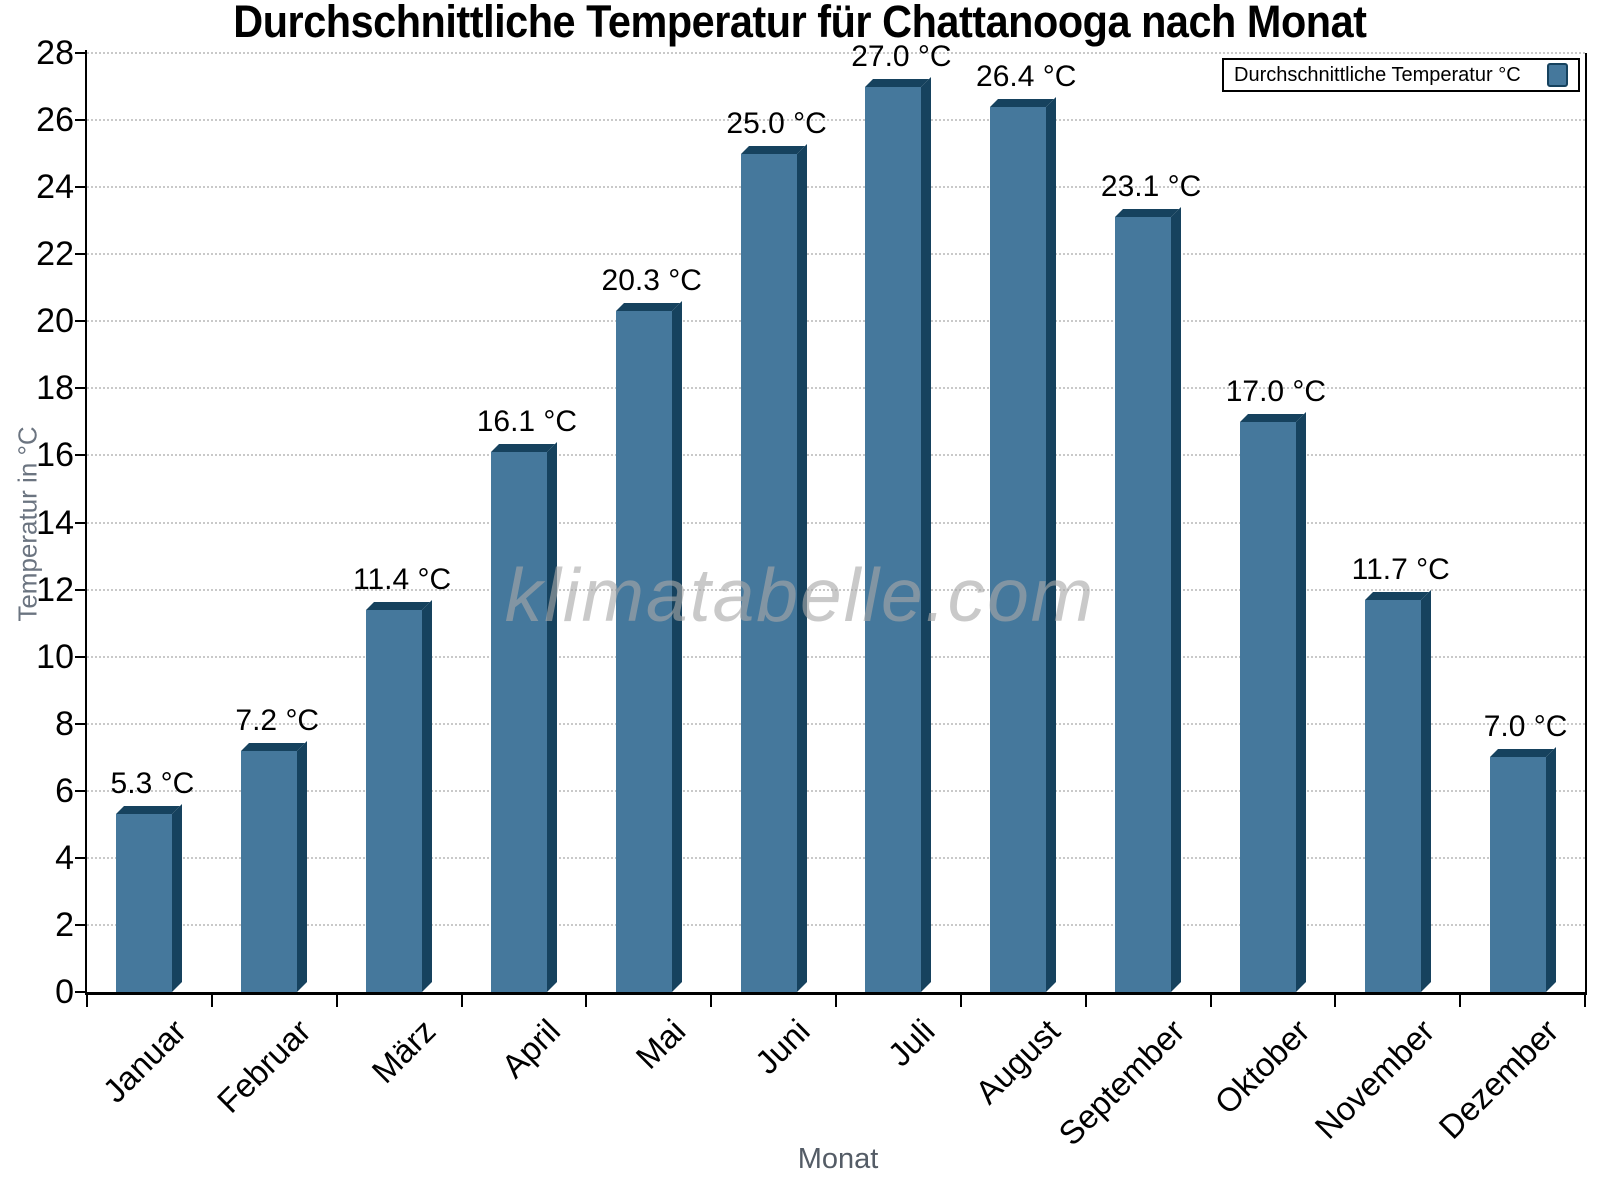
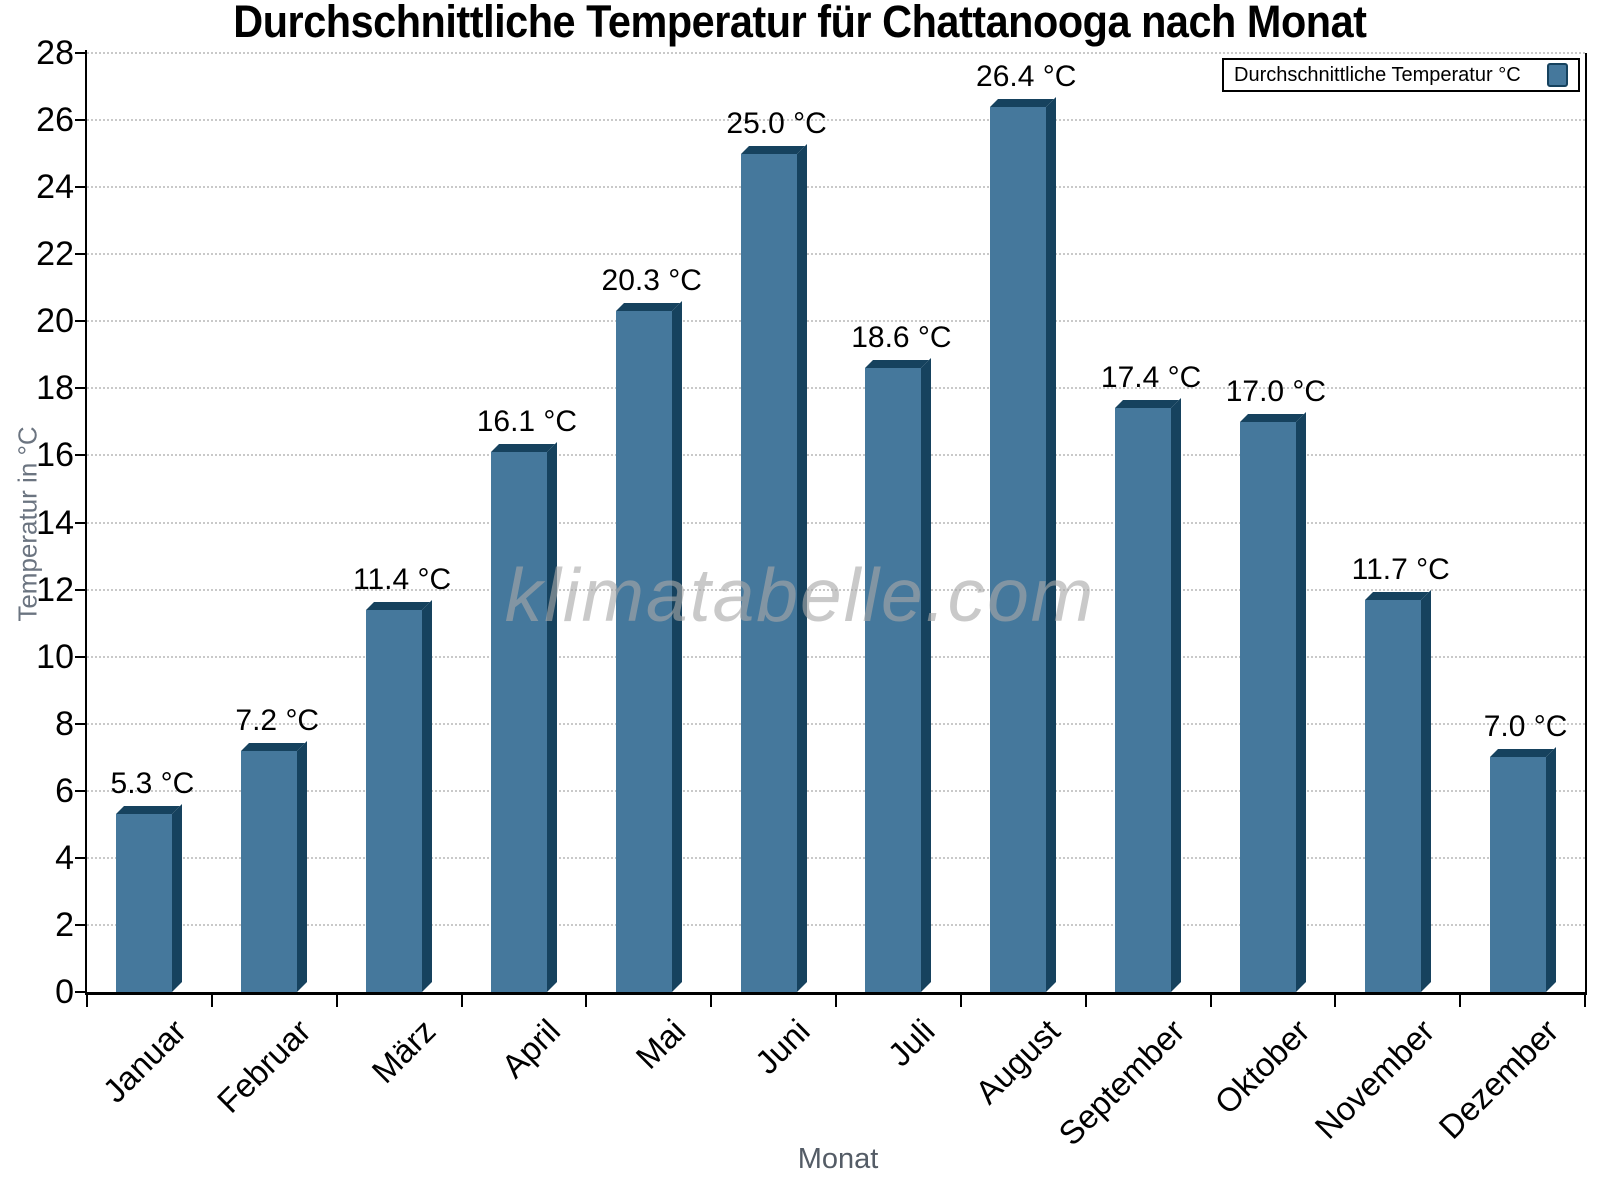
Juli: 27.0 -> 18.6
September: 23.1 -> 17.4
